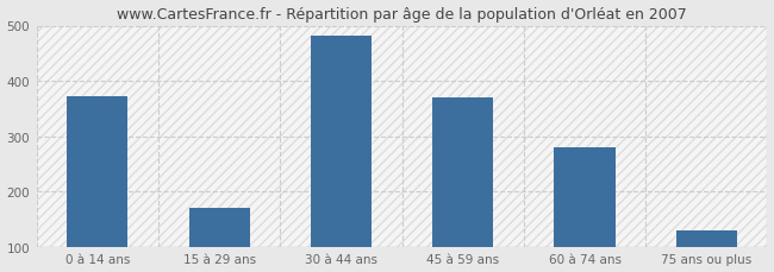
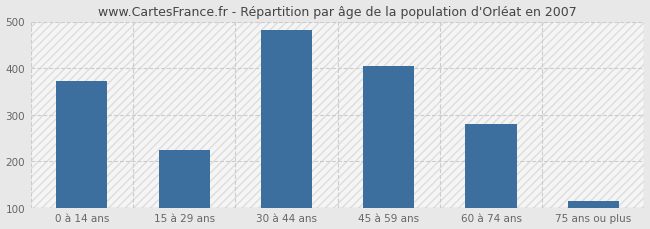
15 à 29 ans: 170 -> 225
45 à 59 ans: 370 -> 404
75 ans ou plus: 130 -> 115
